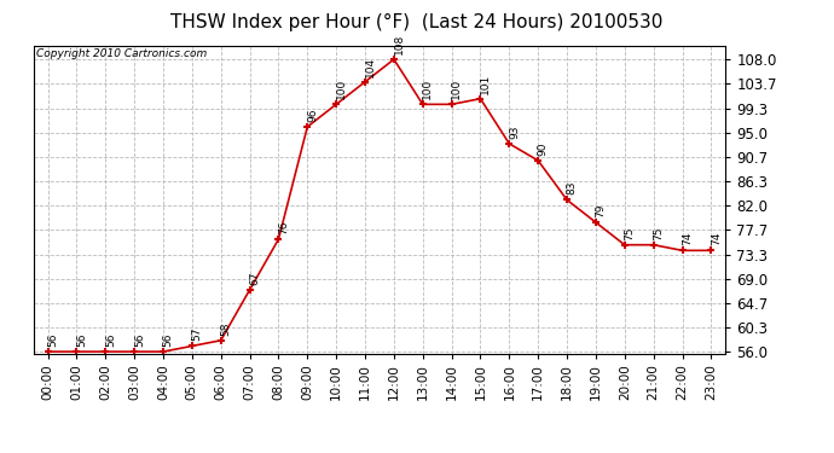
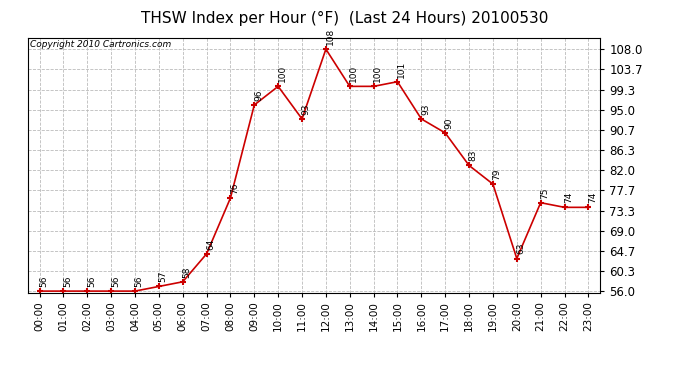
07:00: 67 -> 64
11:00: 104 -> 93
20:00: 75 -> 63
